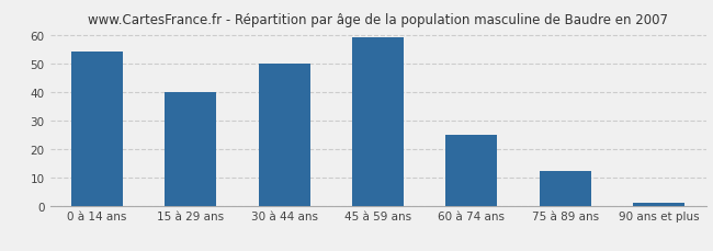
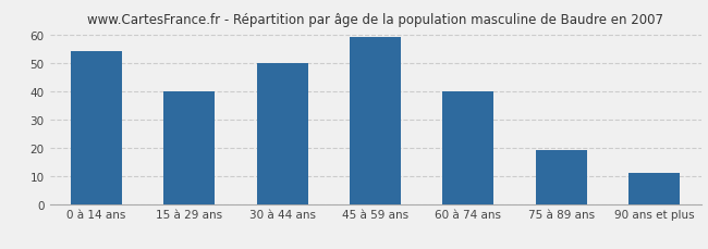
60 à 74 ans: 25 -> 40
75 à 89 ans: 12 -> 19
90 ans et plus: 1 -> 11
